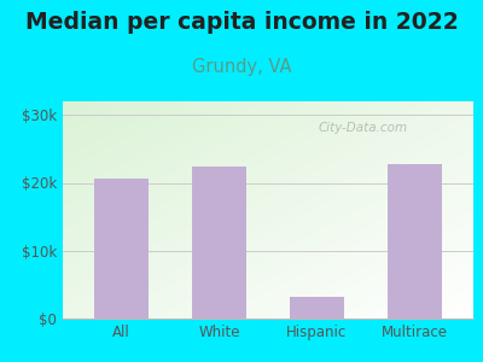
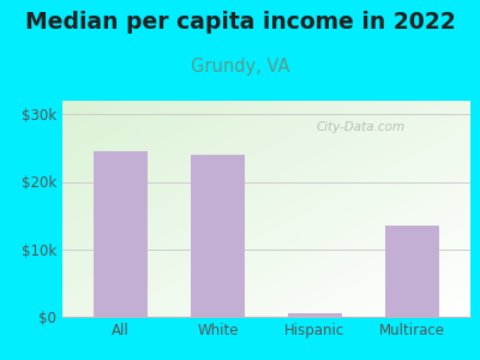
All: $20.6k -> $24.5k
White: $22.4k -> $24.0k
Hispanic: $3.2k -> $0.5k
Multirace: $22.8k -> $13.5k
